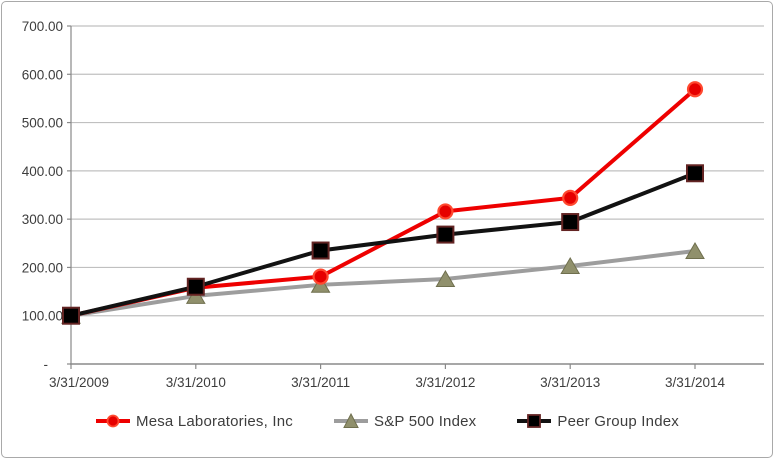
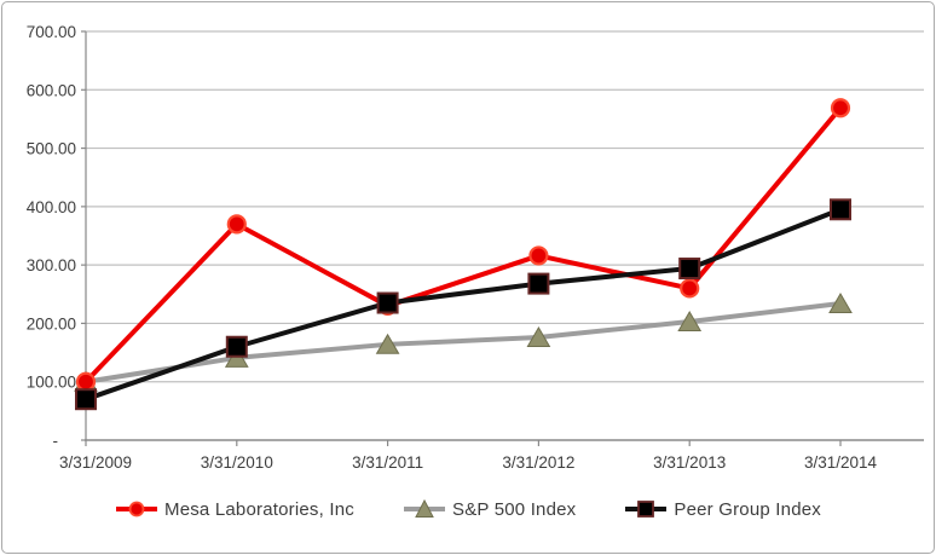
Peer Group Index/3/31/2009: 100 -> 70
Mesa Laboratories, Inc/3/31/2010: 160 -> 370
Mesa Laboratories, Inc/3/31/2011: 180 -> 230
Mesa Laboratories, Inc/3/31/2013: 340 -> 260
